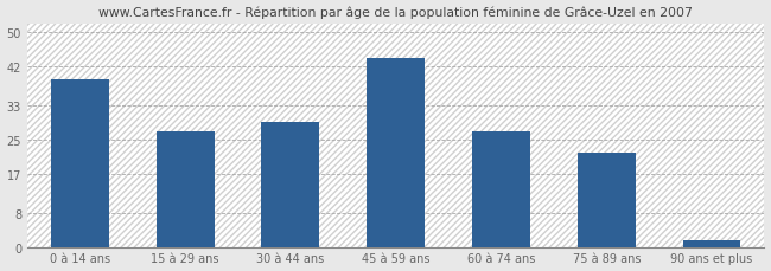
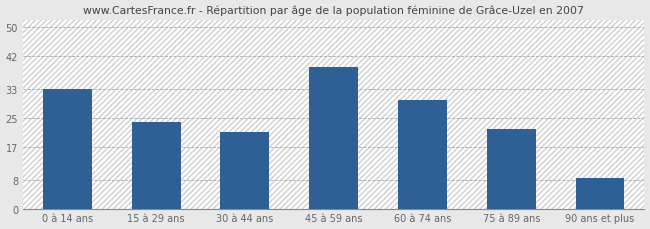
0 à 14 ans: 39.0 -> 33.0
15 à 29 ans: 27.0 -> 24.0
30 à 44 ans: 29.0 -> 21.0
45 à 59 ans: 44.0 -> 39.0
60 à 74 ans: 27.0 -> 30.0
90 ans et plus: 1.5 -> 8.5
